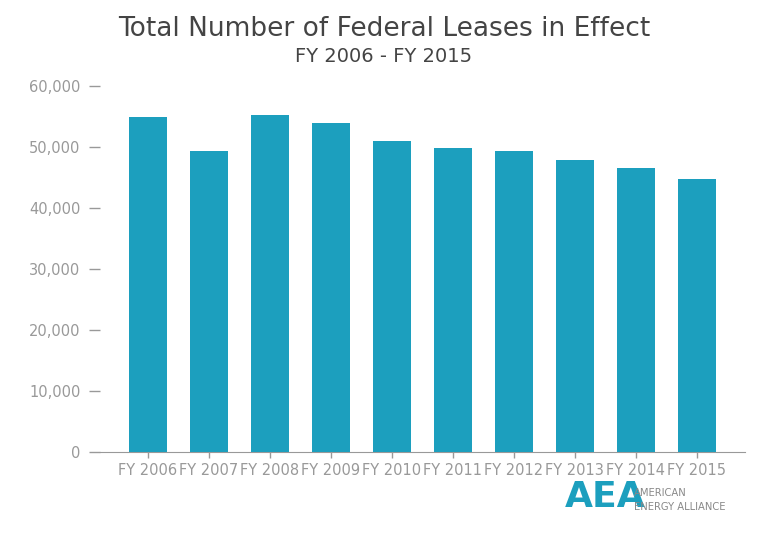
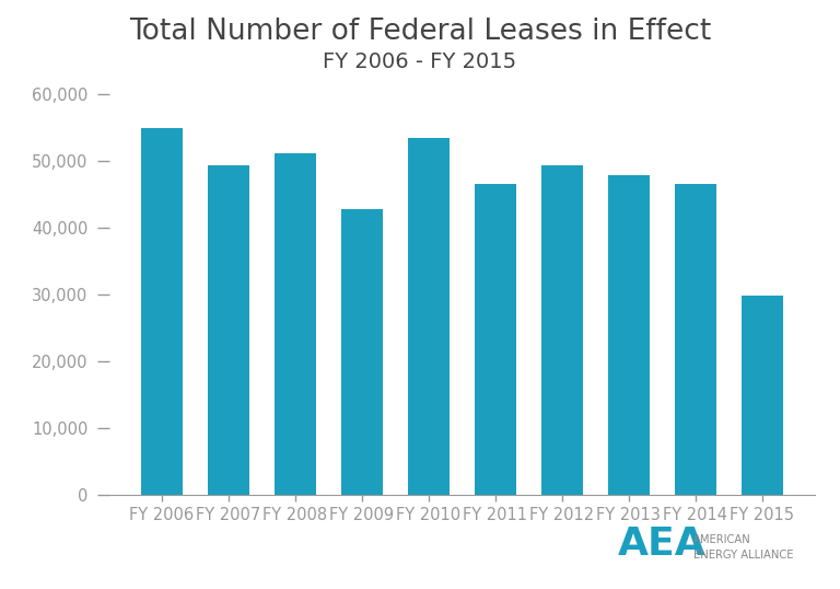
FY 2008: 55,300 -> 51,200
FY 2009: 53,900 -> 42,800
FY 2010: 51,000 -> 53,400
FY 2011: 49,800 -> 46,600
FY 2015: 44,700 -> 29,800
